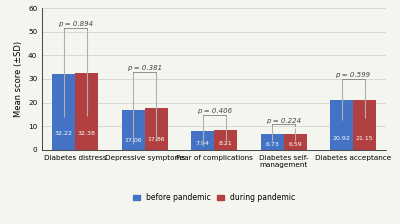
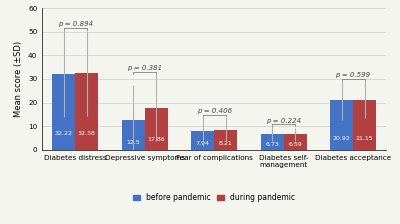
before pandemic/Depressive symptoms: 17.1 -> 12.5
